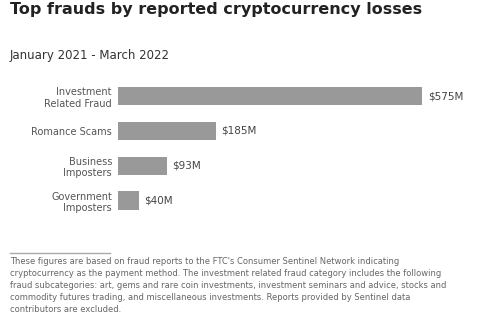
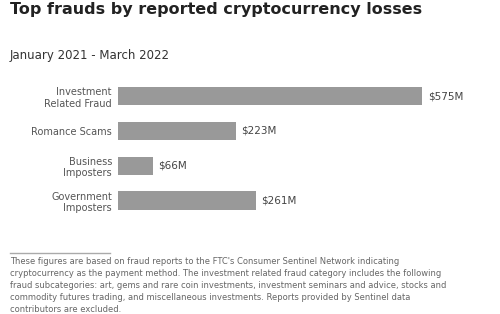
Romance Scams: $185M -> $223M
Business Imposters: $93M -> $66M
Government Imposters: $40M -> $261M
